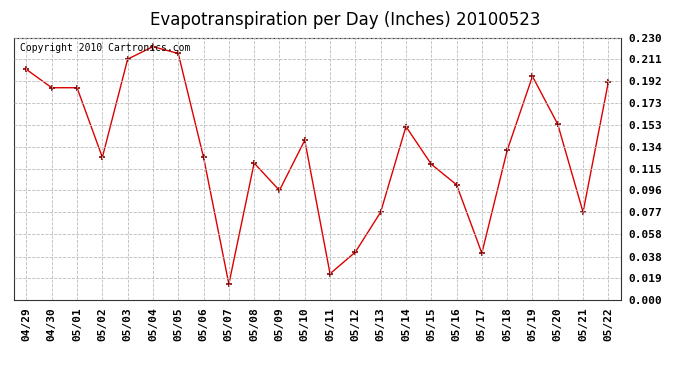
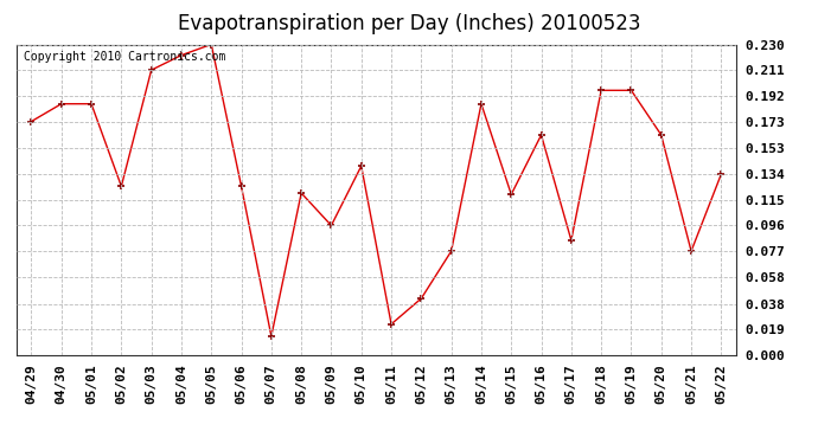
04/29: 0.202 -> 0.173
05/05: 0.216 -> 0.230
05/14: 0.152 -> 0.186
05/16: 0.101 -> 0.163
05/17: 0.041 -> 0.085
05/18: 0.131 -> 0.196
05/20: 0.154 -> 0.163
05/22: 0.191 -> 0.134
